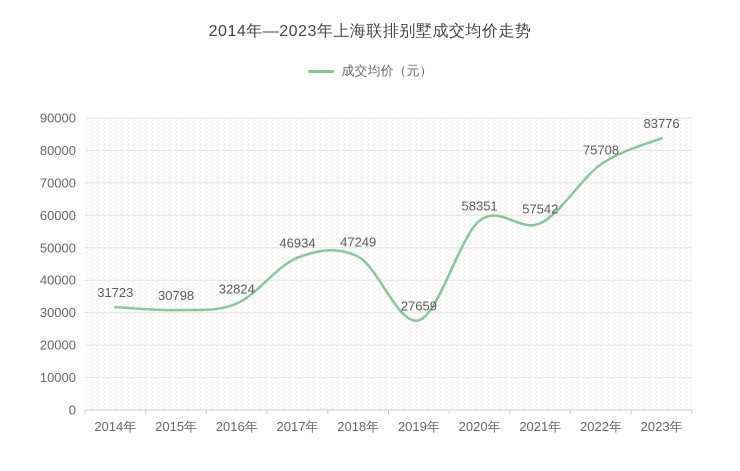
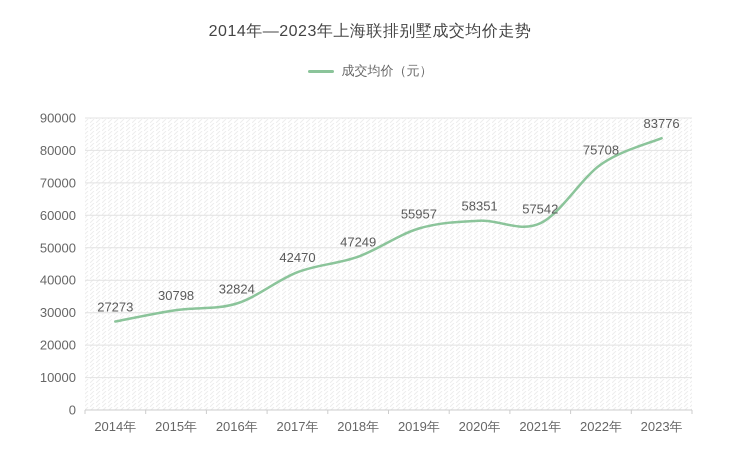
2014年: 31723 -> 27273
2017年: 46934 -> 42470
2019年: 27659 -> 55957
